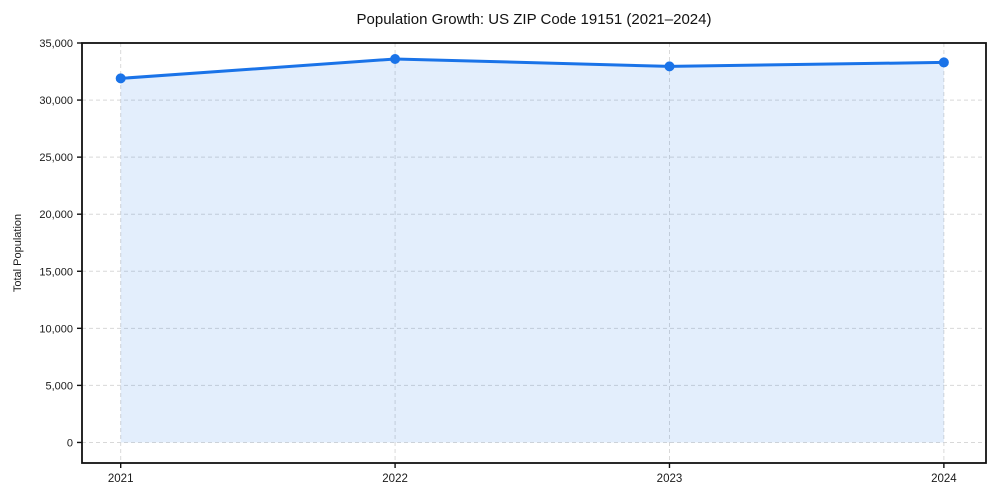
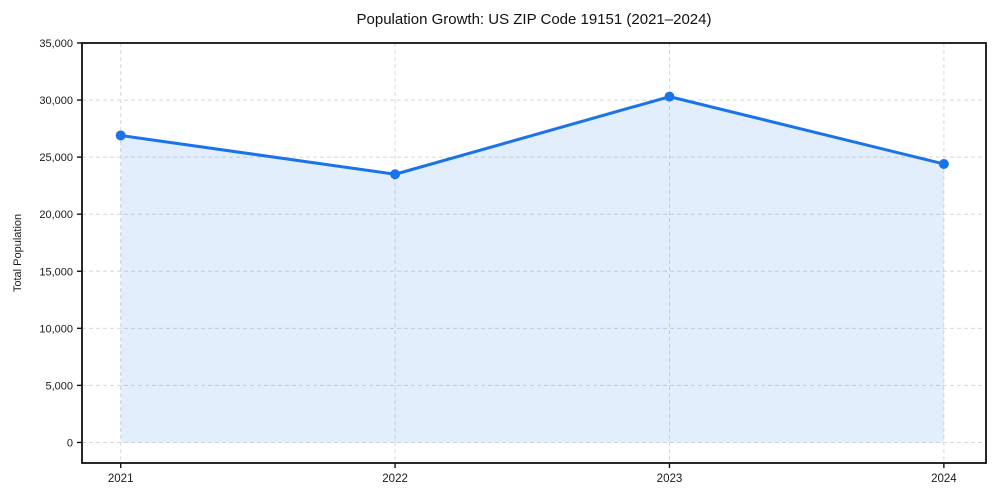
2021: 31900 -> 26900
2022: 33600 -> 23500
2023: 33000 -> 30300
2024: 33300 -> 24400
